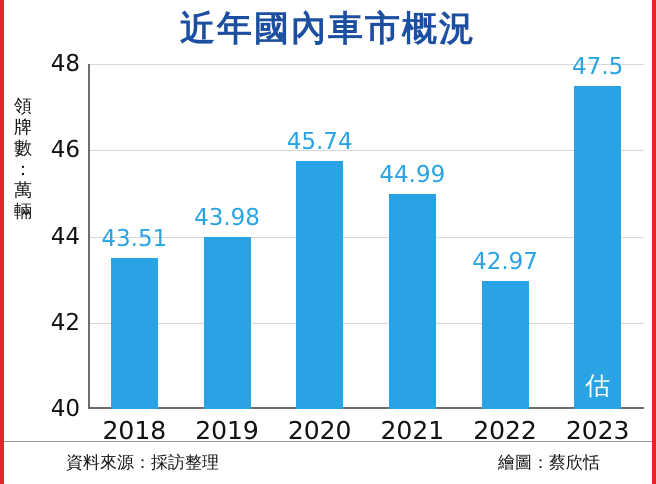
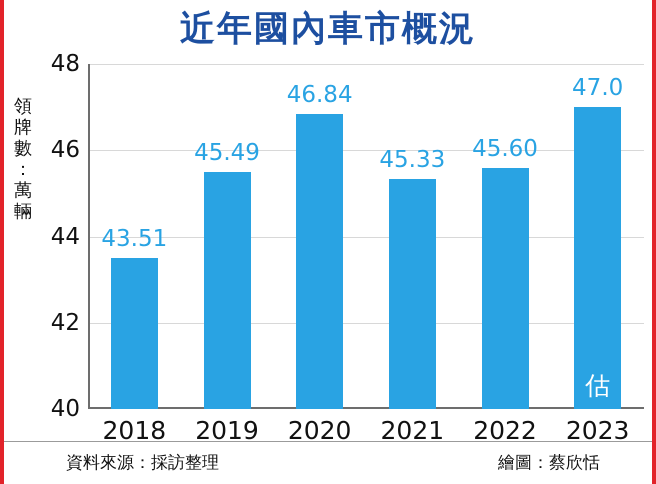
2019: 43.98 -> 45.49
2020: 45.74 -> 46.84
2021: 44.99 -> 45.33
2022: 42.97 -> 45.60
2023: 47.5 -> 47.0
